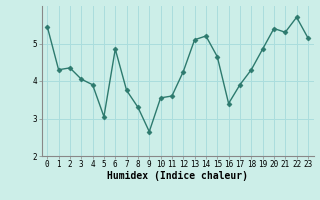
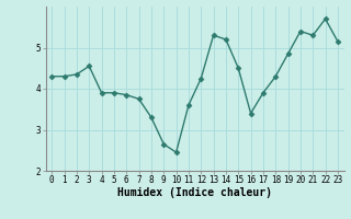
0: 5.45 -> 4.30
3: 4.05 -> 4.55
5: 3.05 -> 3.90
6: 4.85 -> 3.85
10: 3.55 -> 2.45
13: 5.10 -> 5.30
15: 4.65 -> 4.50
